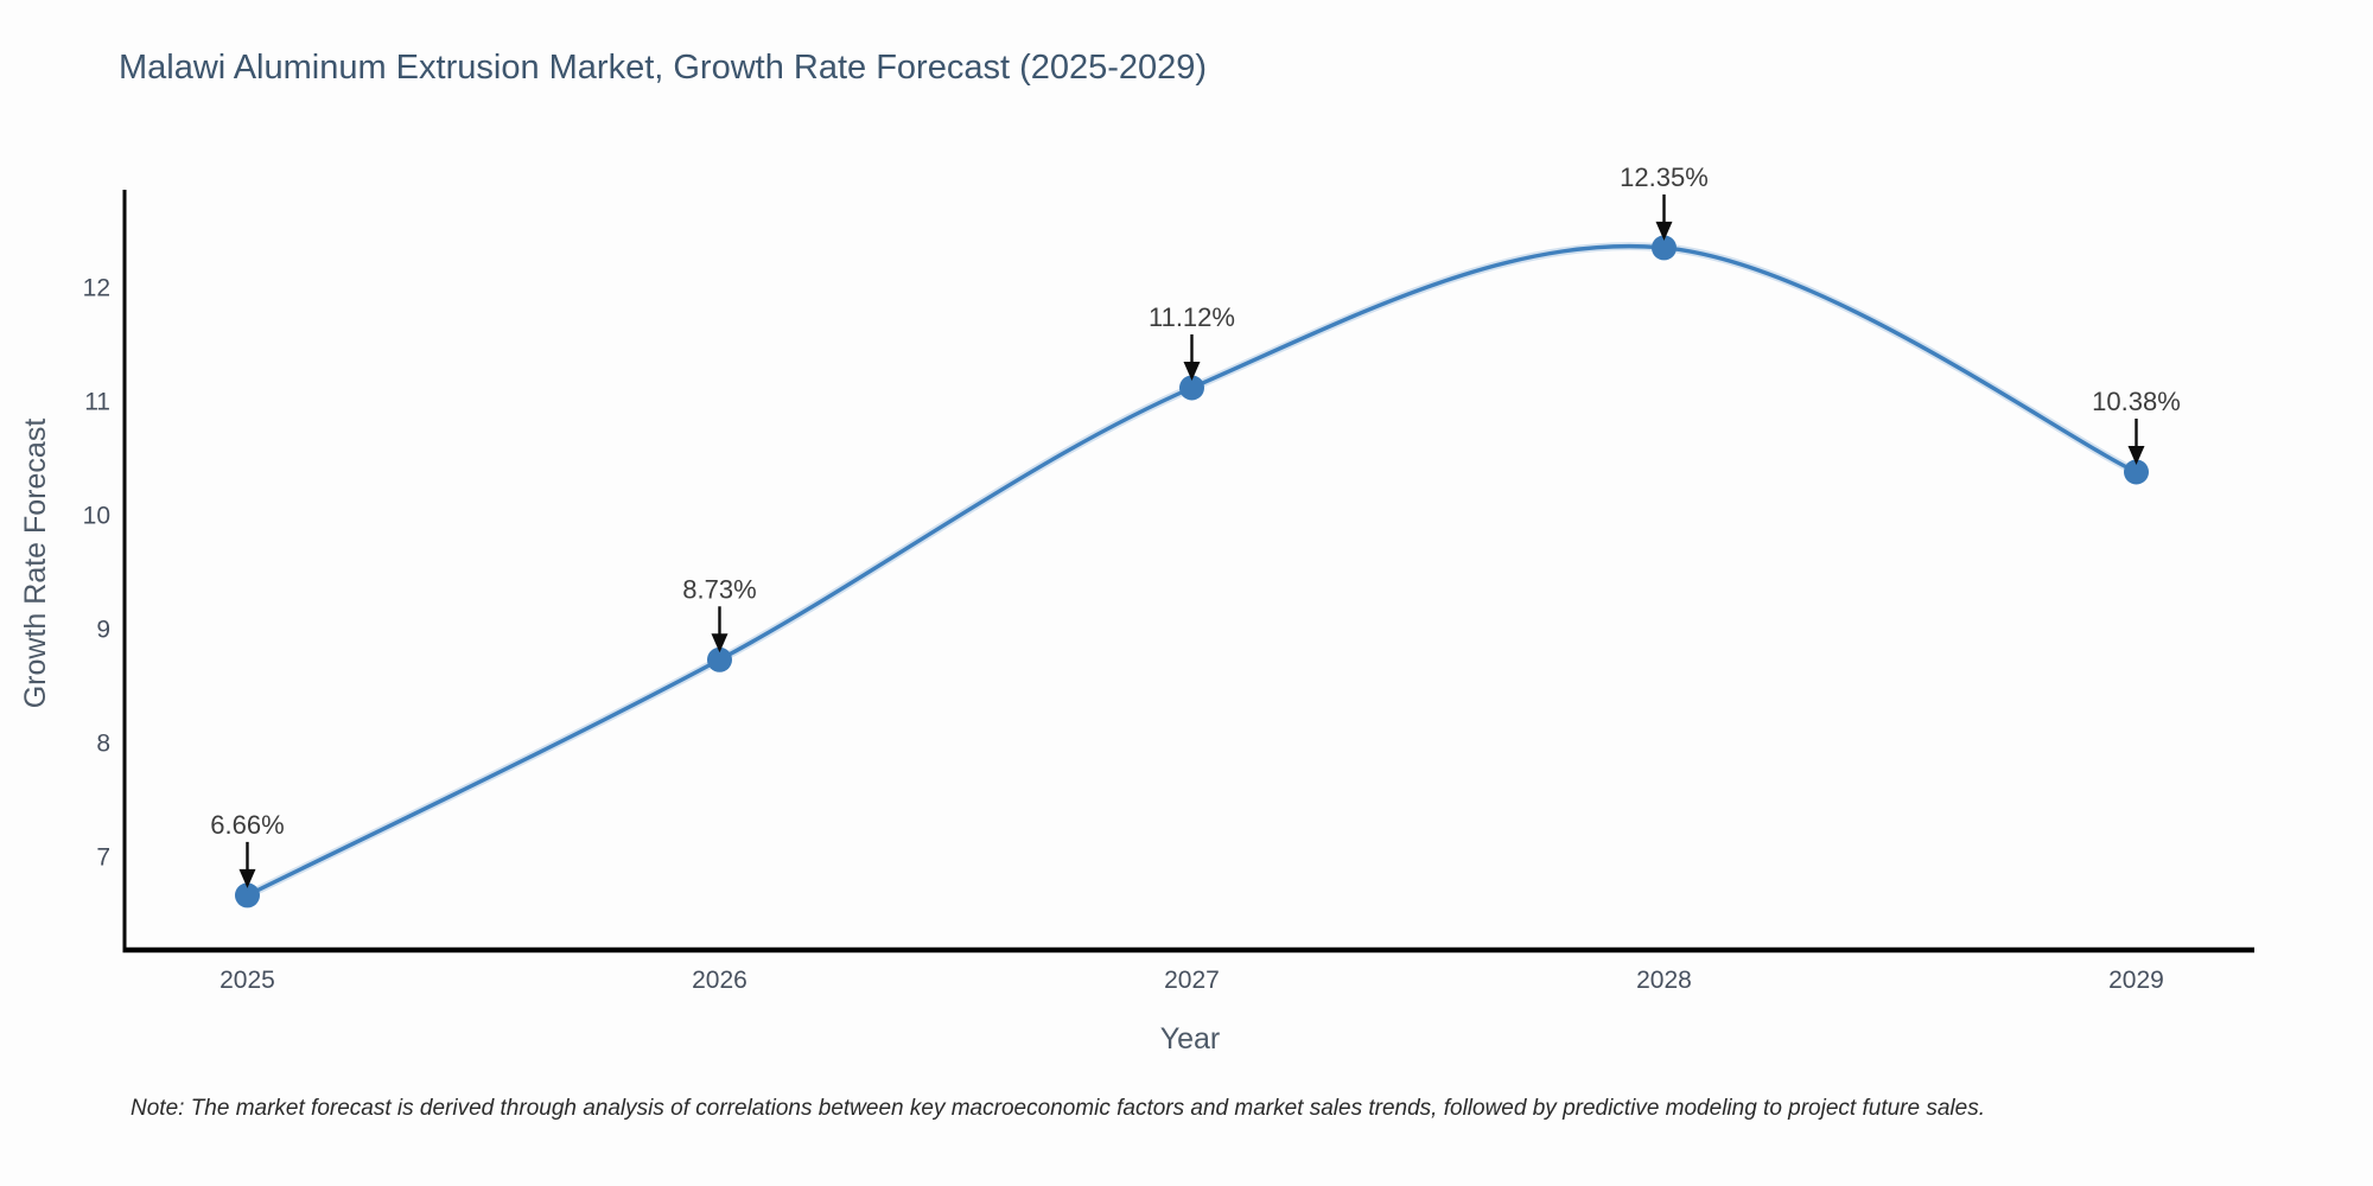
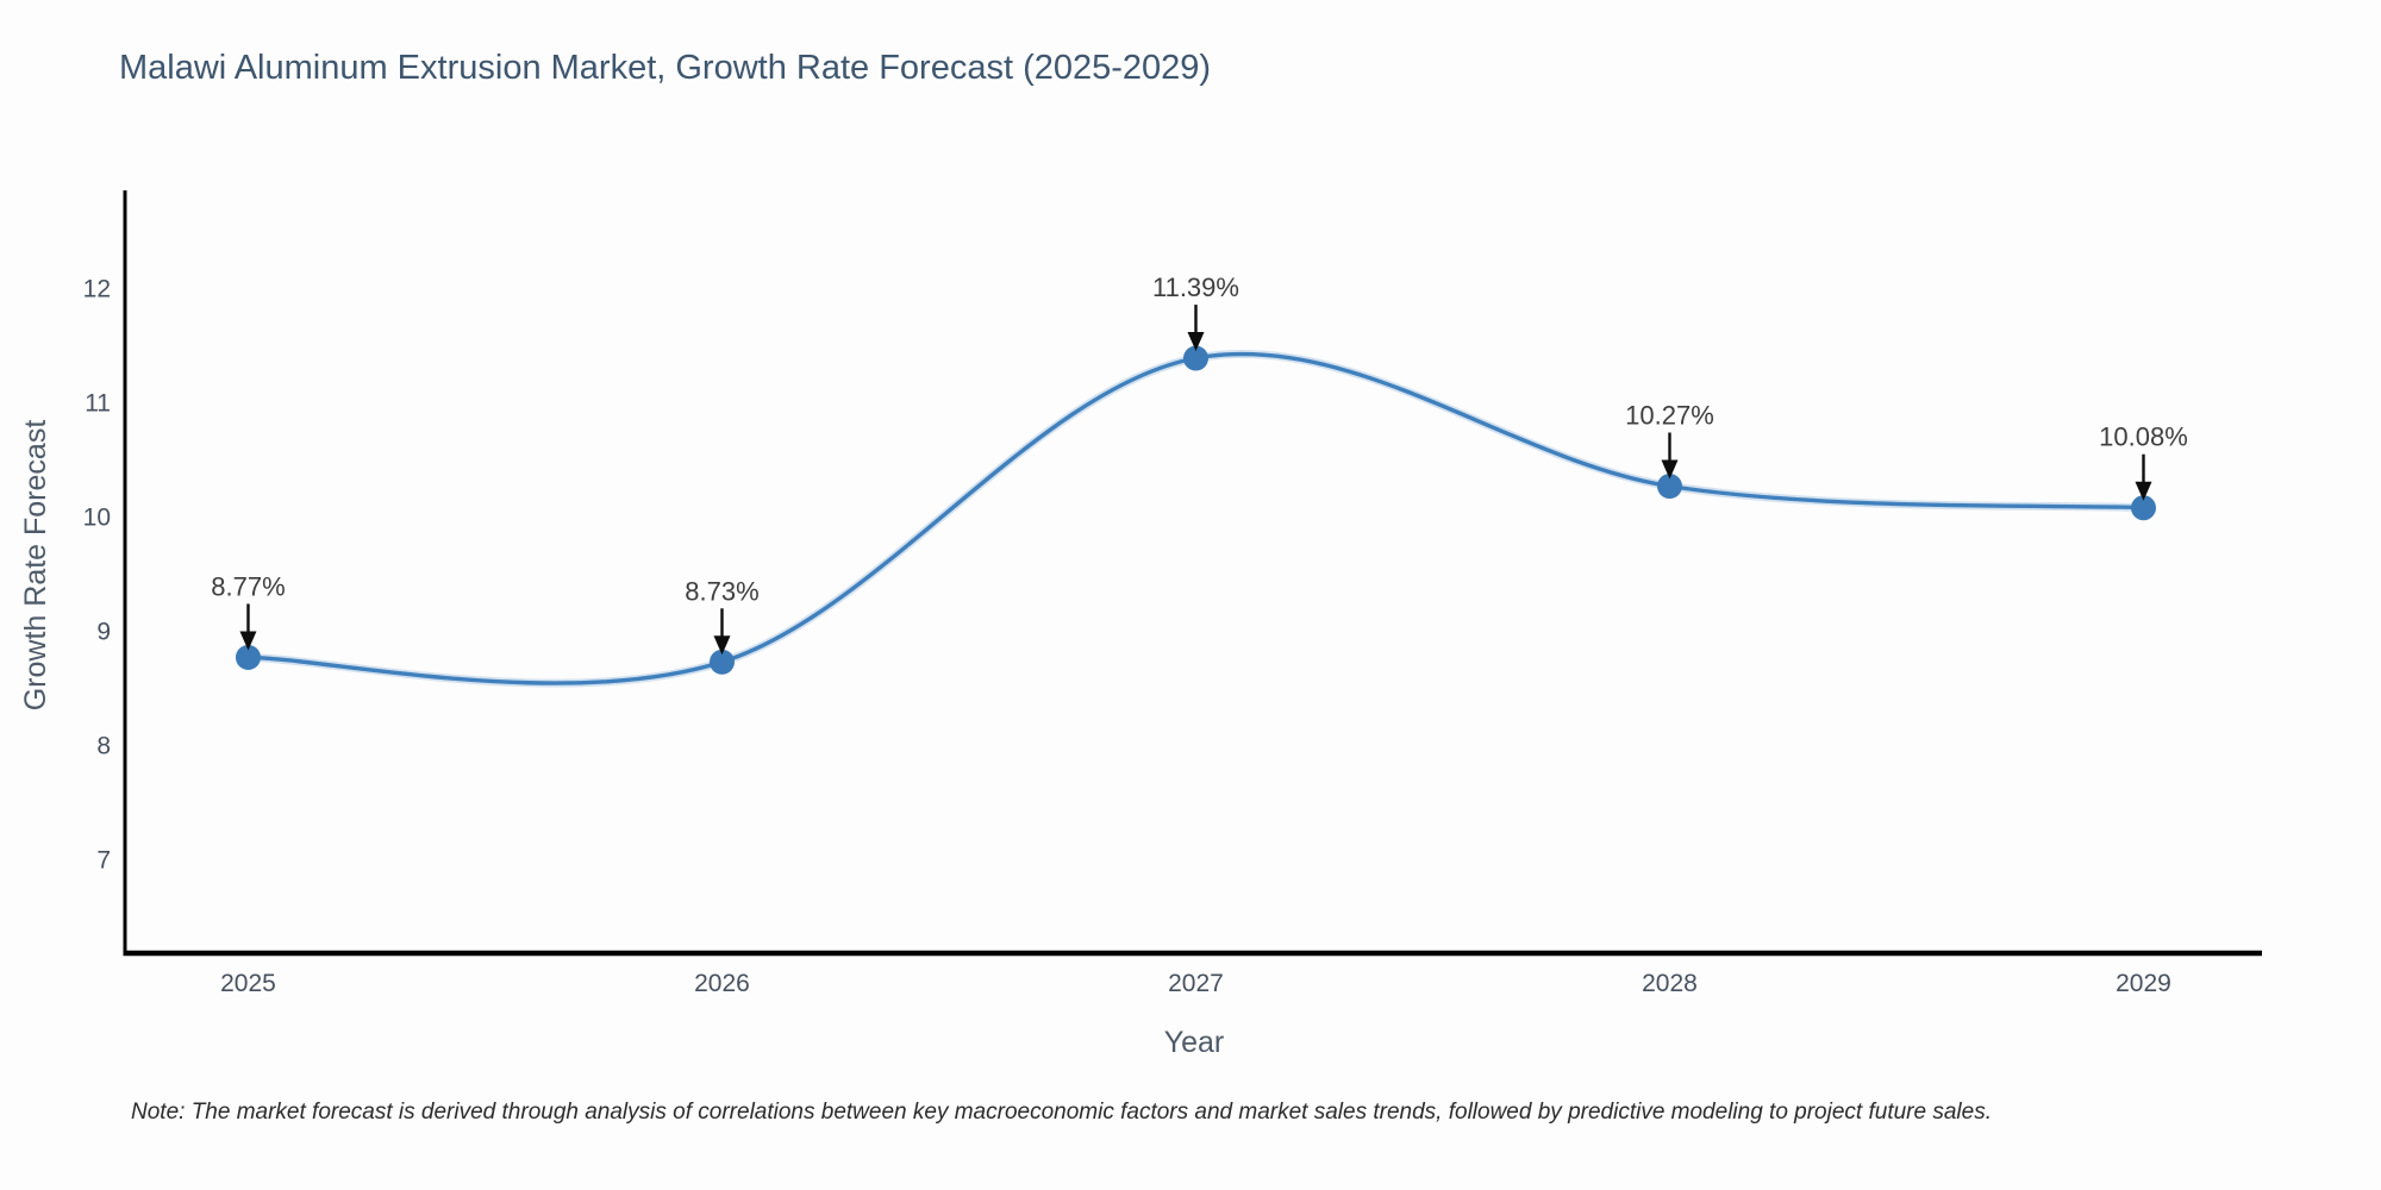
2025: 6.66% -> 8.77%
2027: 11.12% -> 11.39%
2028: 12.35% -> 10.27%
2029: 10.38% -> 10.08%
